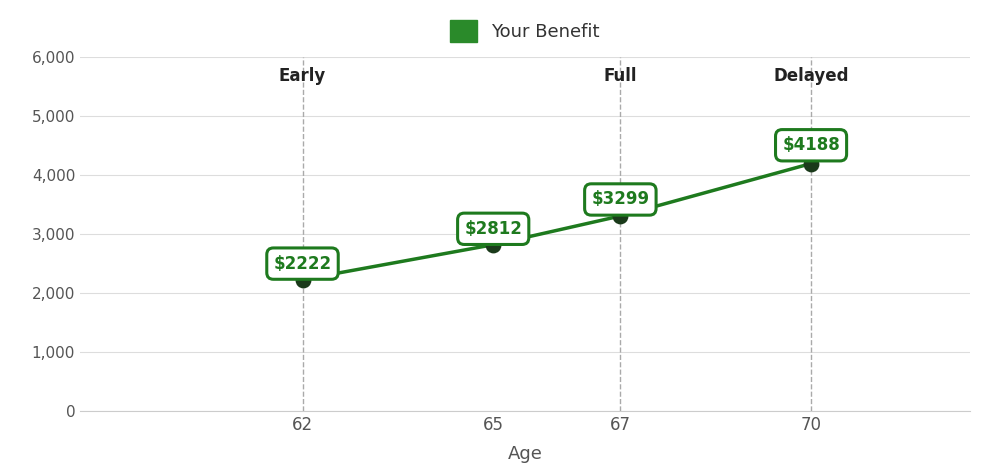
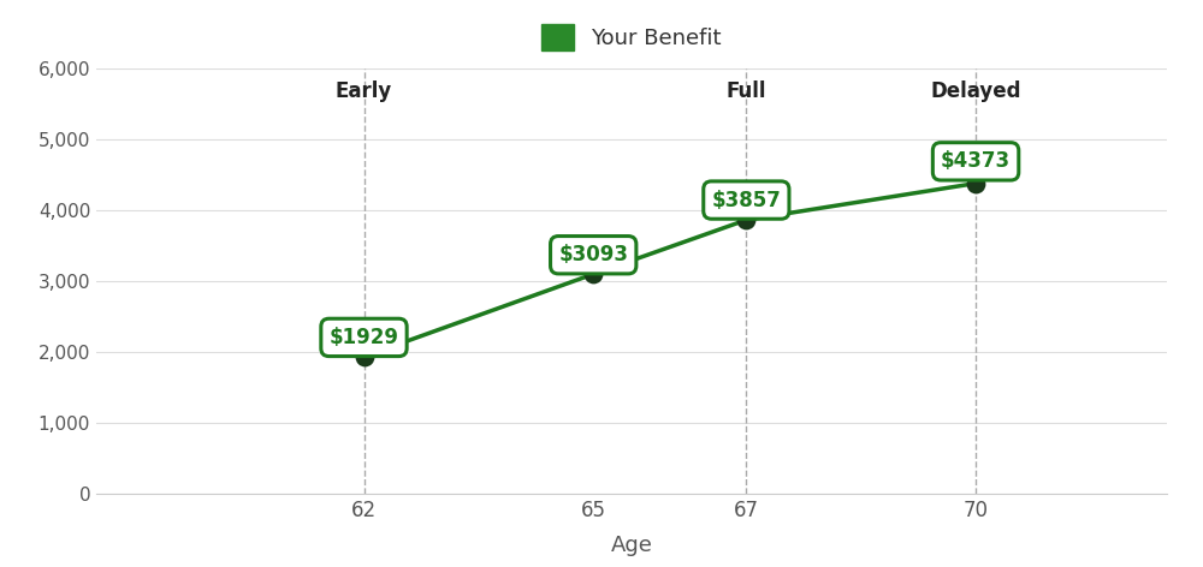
62: $2222 -> $1929
65: $2812 -> $3093
67: $3299 -> $3857
70: $4188 -> $4373
